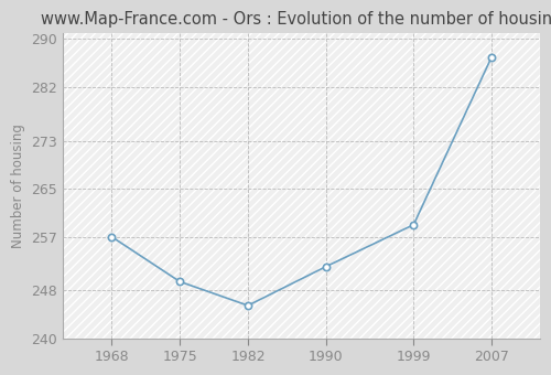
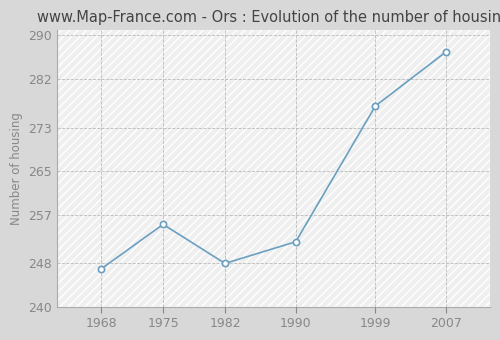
1968: 257.0 -> 247.0
1975: 249.5 -> 255.2
1982: 245.5 -> 248.0
1999: 259.0 -> 277.0
